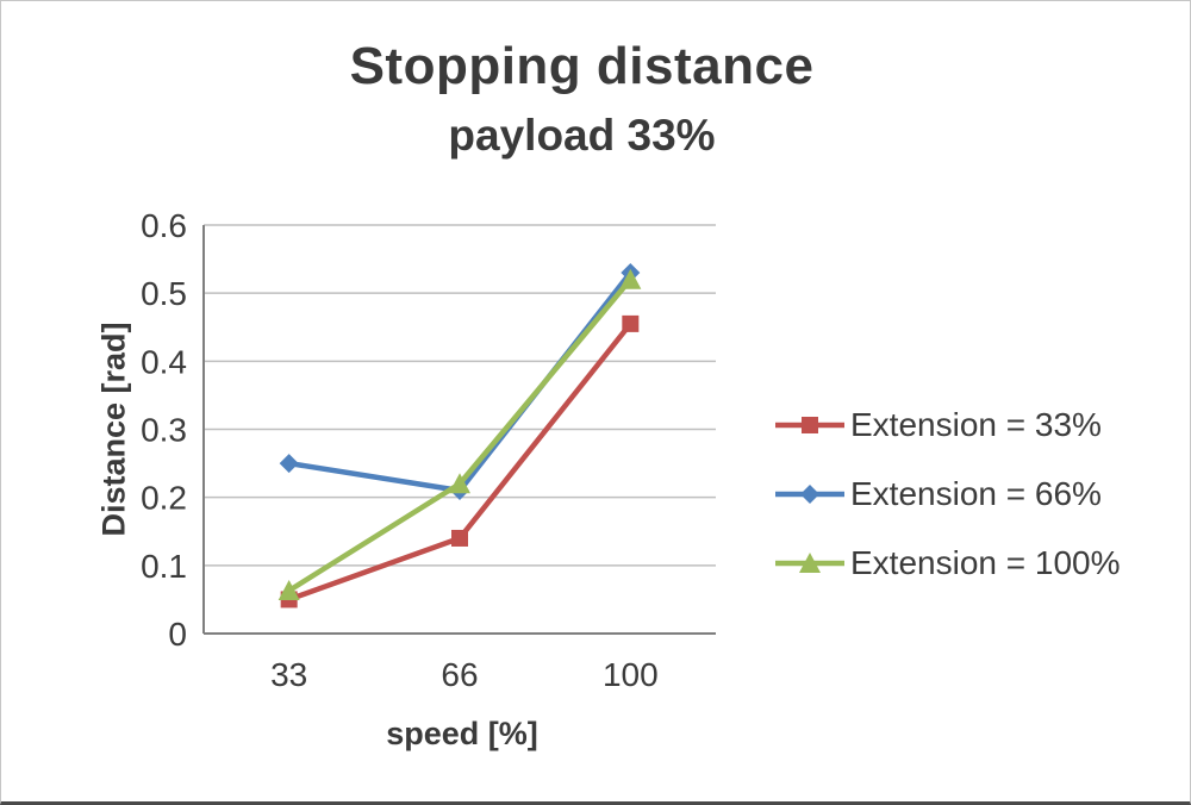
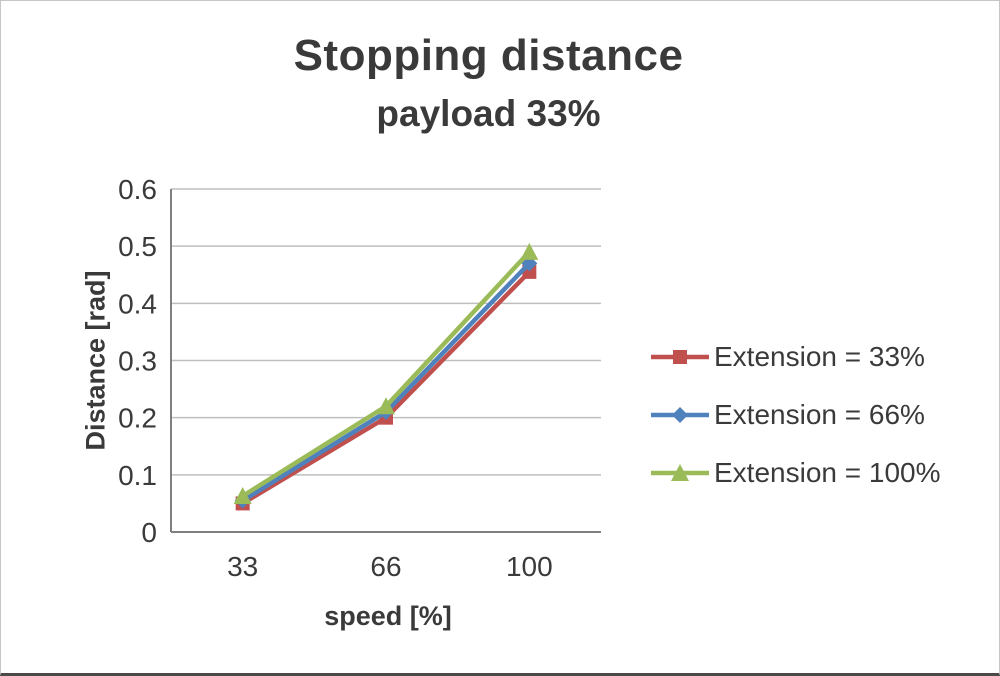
Extension = 66%/33: 0.25 -> 0.06
Extension = 33%/66: 0.14 -> 0.20
Extension = 66%/100: 0.53 -> 0.47
Extension = 100%/100: 0.52 -> 0.49
